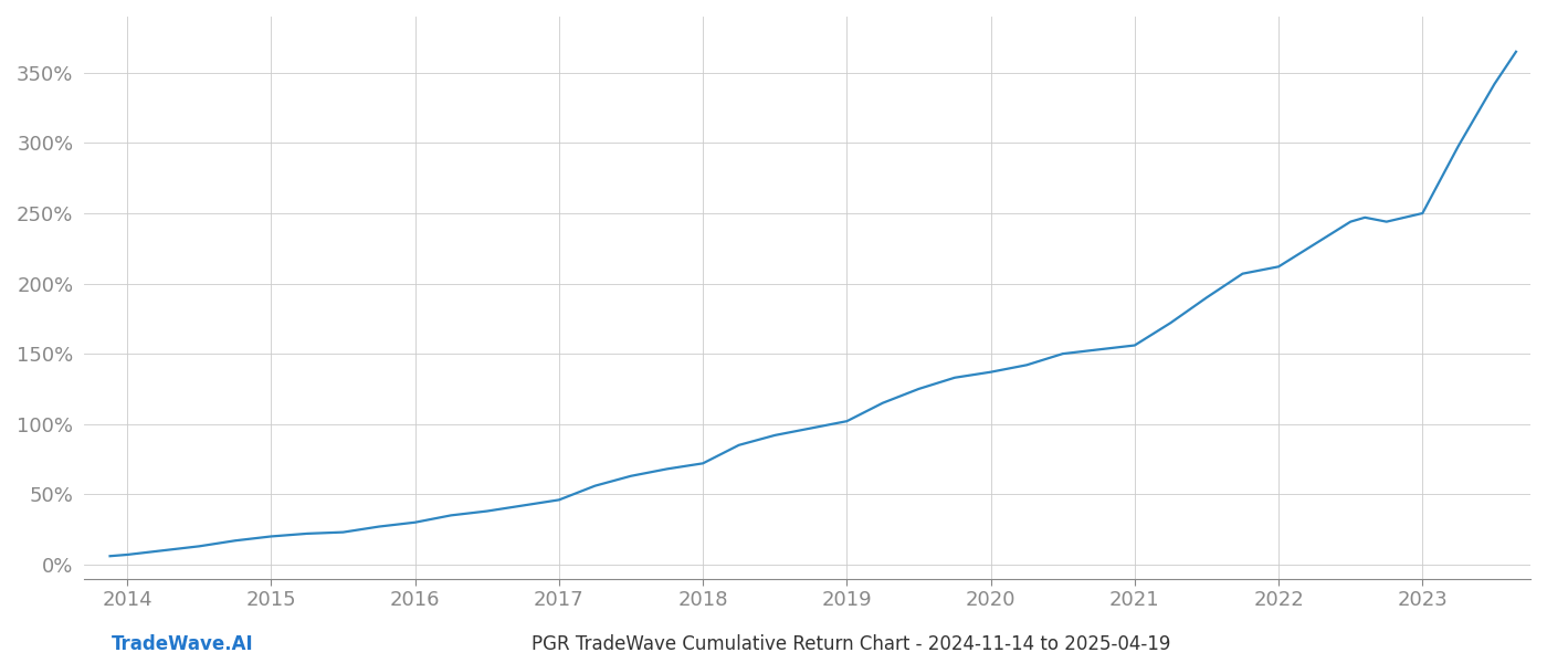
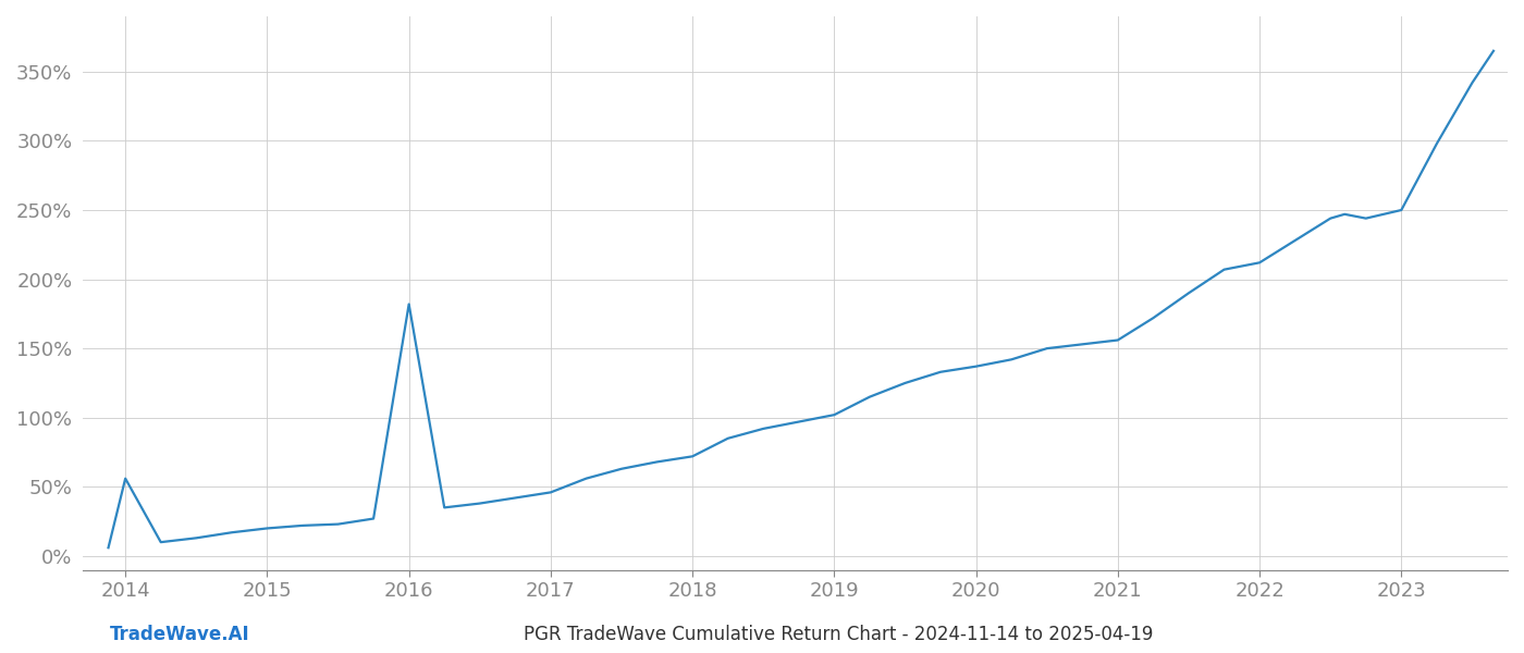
2014: 7% -> 56%
2016: 30% -> 182%
